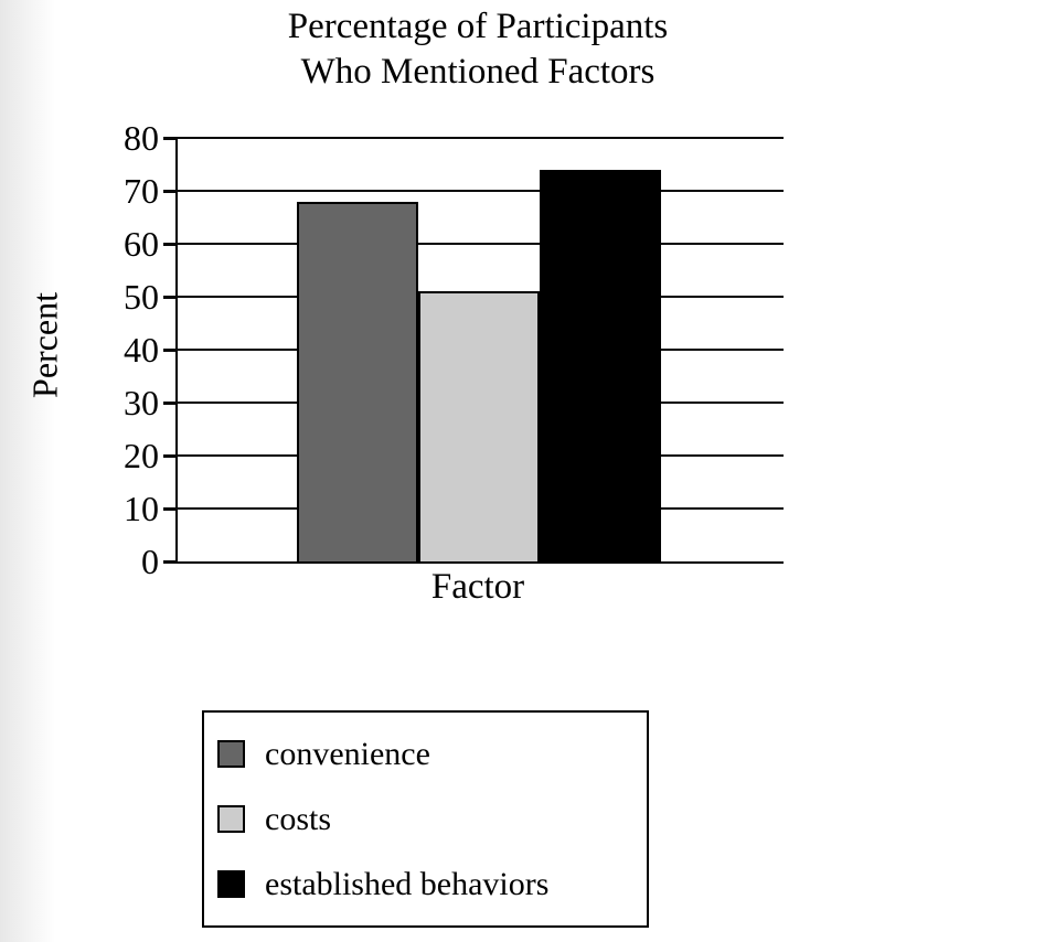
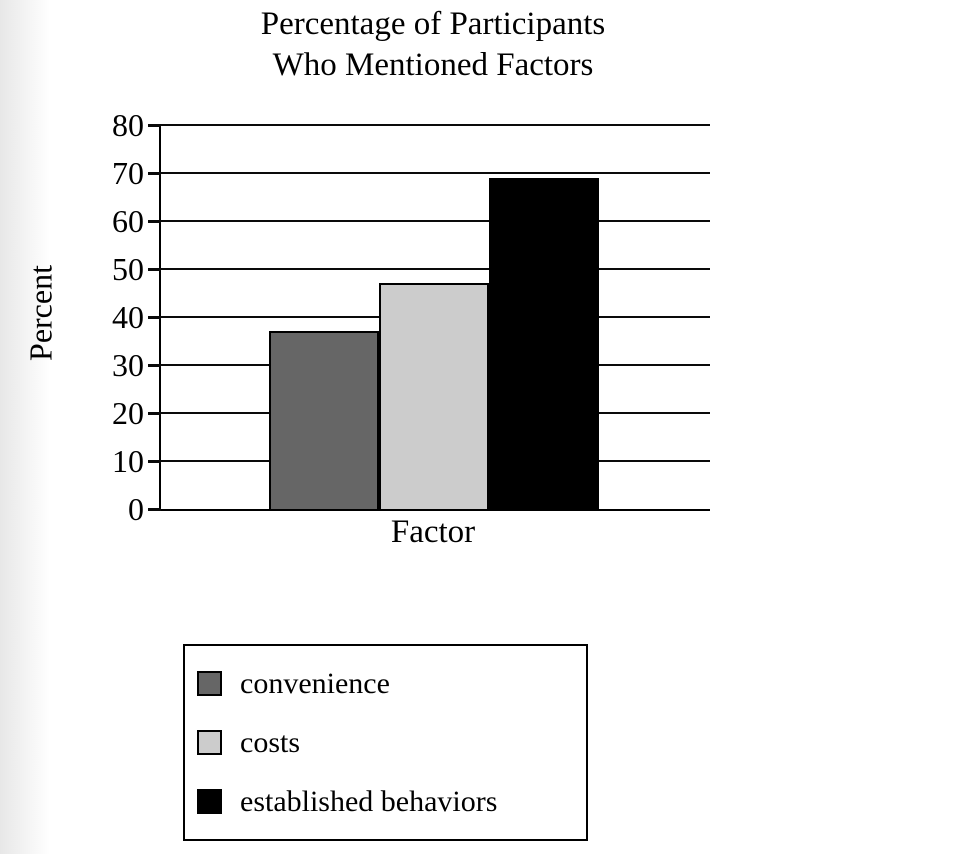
convenience: 68 -> 37
costs: 51 -> 47
established behaviors: 74 -> 69
